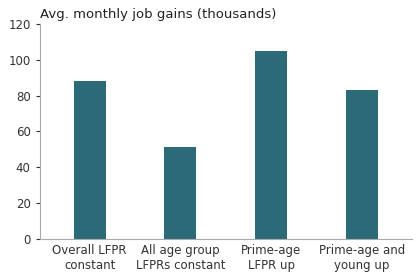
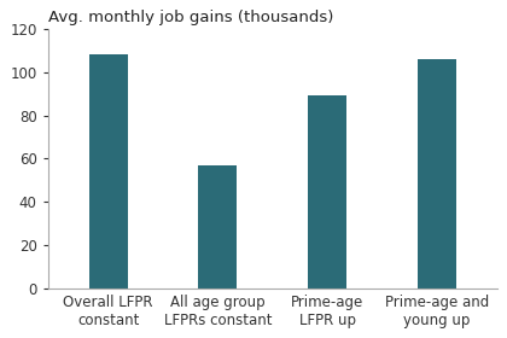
Overall LFPR constant: 88 -> 108
All age group LFPRs constant: 51 -> 57
Prime-age LFPR up: 105 -> 89
Prime-age and young up: 83 -> 106
